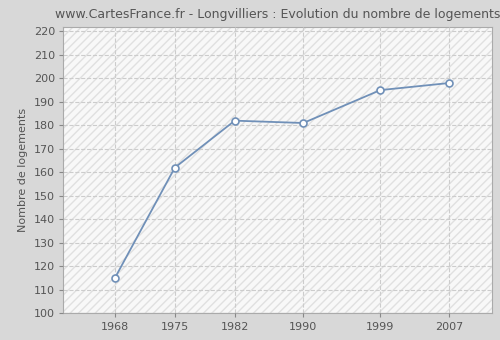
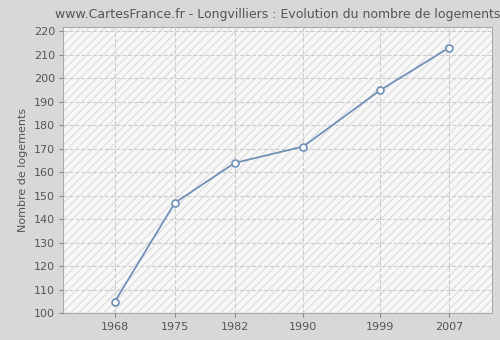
1968: 115 -> 105
1975: 162 -> 147
1982: 182 -> 164
1990: 181 -> 171
2007: 198 -> 213
